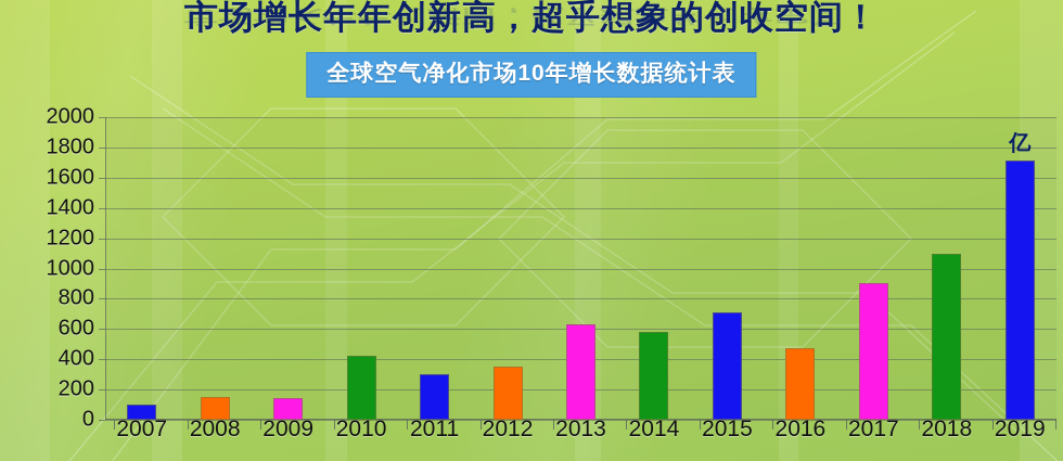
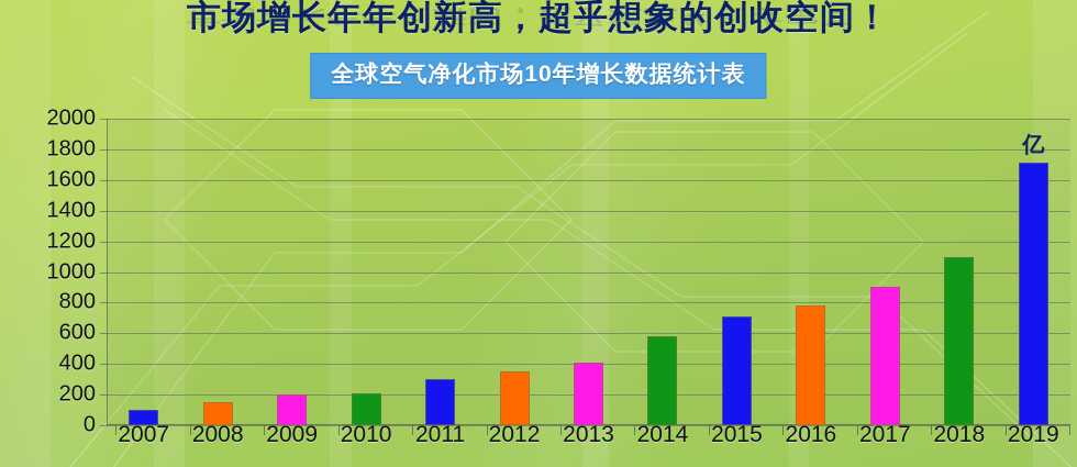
2009: 140 -> 200
2010: 420 -> 200
2013: 630 -> 410
2016: 470 -> 780
